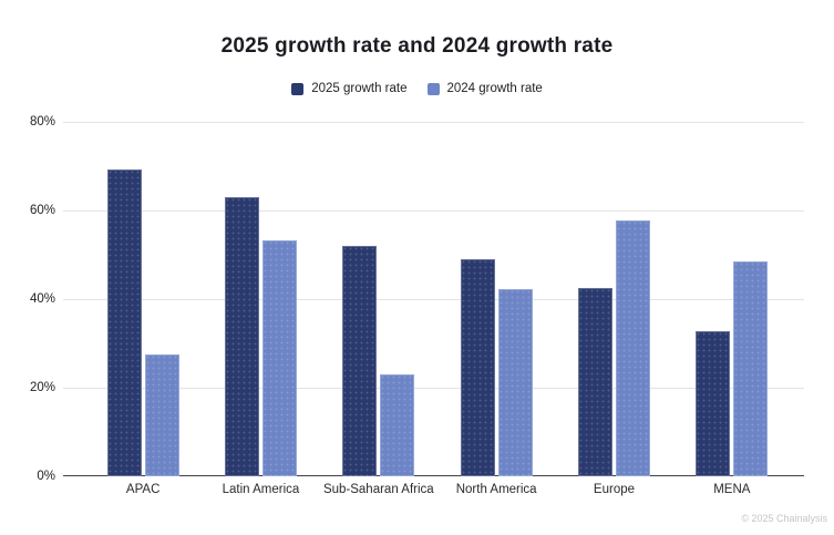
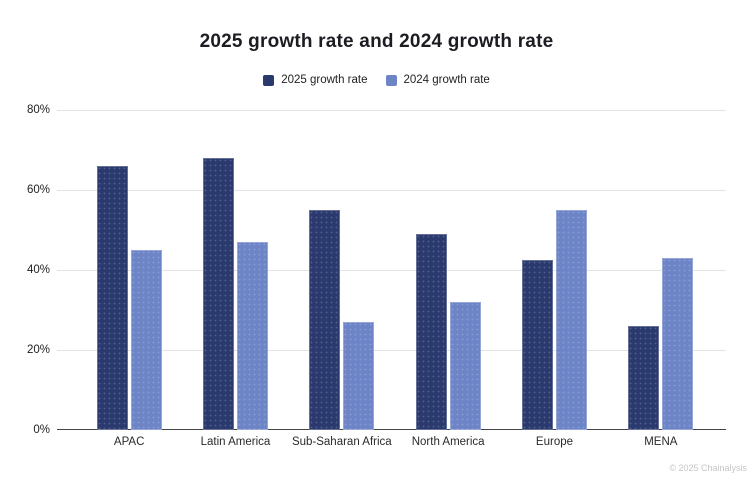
2025 growth rate/APAC: 69% -> 66%
2024 growth rate/APAC: 27% -> 45%
2025 growth rate/Latin America: 63% -> 68%
2024 growth rate/Latin America: 53% -> 47%
2025 growth rate/Sub-Saharan Africa: 52% -> 55%
2024 growth rate/Sub-Saharan Africa: 23% -> 27%
2024 growth rate/North America: 42% -> 32%
2024 growth rate/Europe: 58% -> 55%
2025 growth rate/MENA: 33% -> 26%
2024 growth rate/MENA: 48% -> 43%
